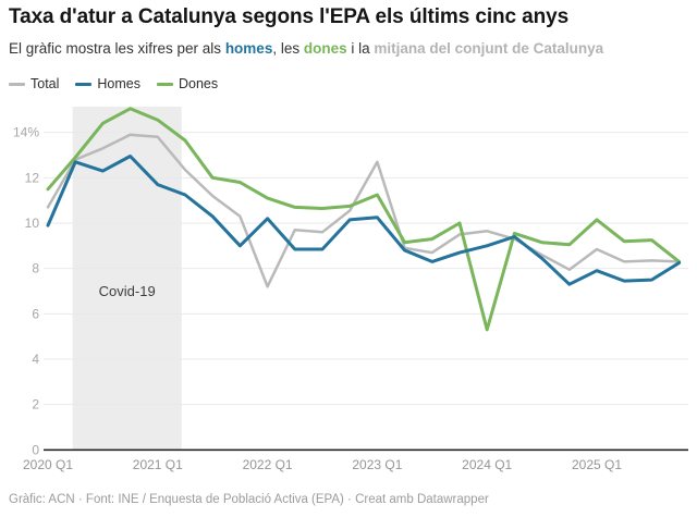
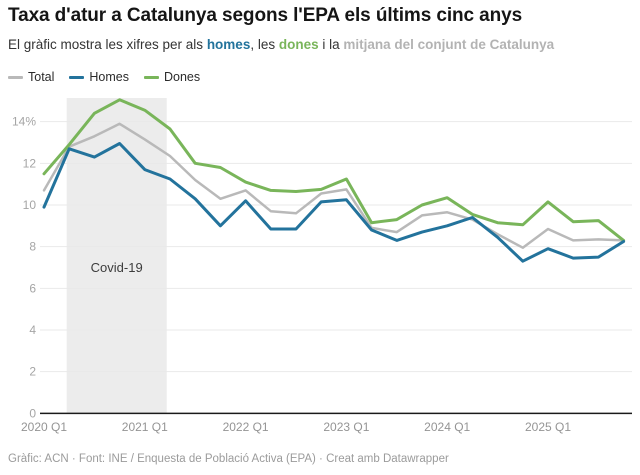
Total/2021 Q1: 13.8% -> 13.2%
Total/2022 Q1: 7.2% -> 10.7%
Total/2023 Q1: 12.7% -> 10.8%
Dones/2024 Q1: 5.3% -> 10.3%
